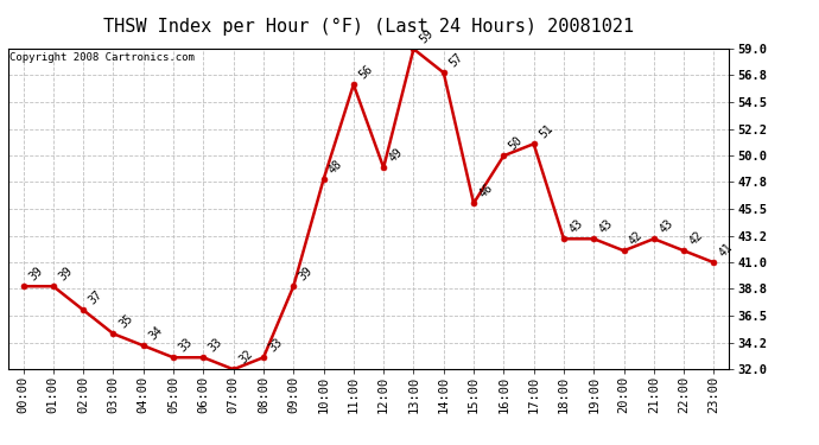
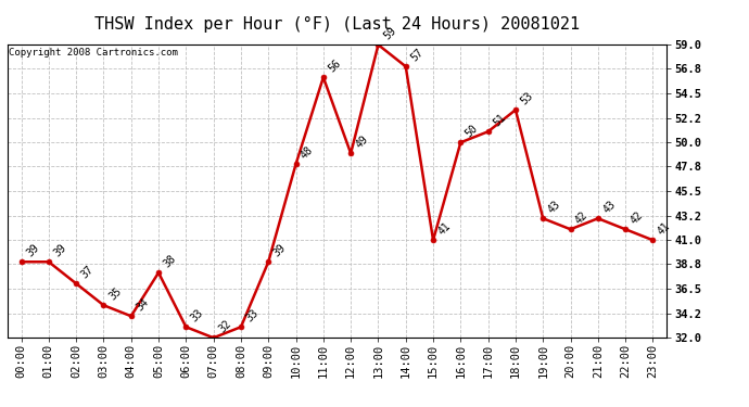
05:00: 33 -> 38
15:00: 46 -> 41
18:00: 43 -> 53
